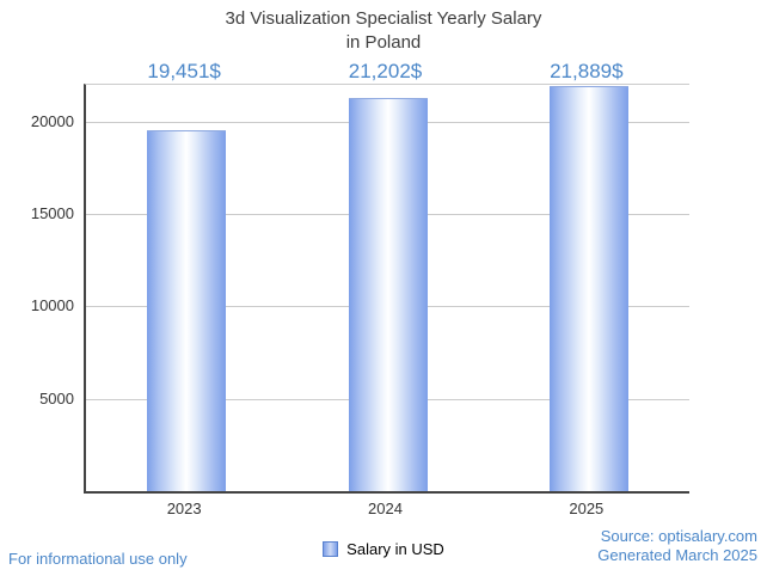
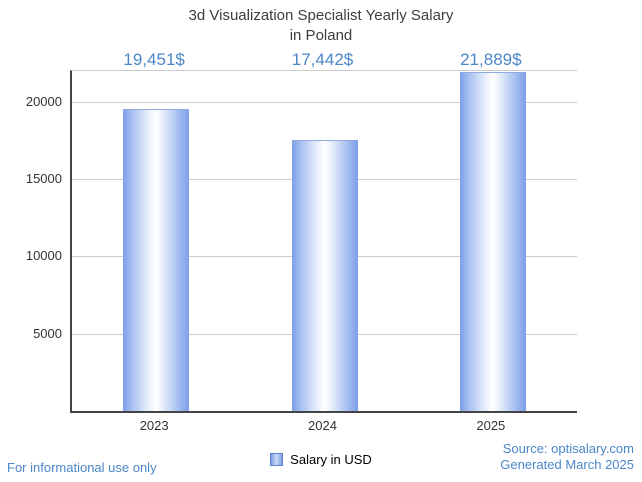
2024: 21,202 -> 17,442
